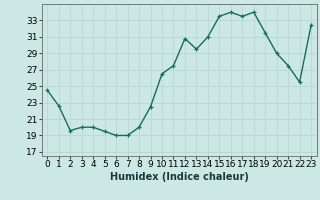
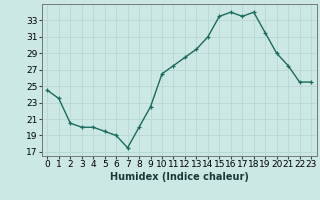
1: 22.6 -> 23.5
2: 19.6 -> 20.5
7: 19.0 -> 17.5
12: 30.8 -> 28.5
23: 32.4 -> 25.5
